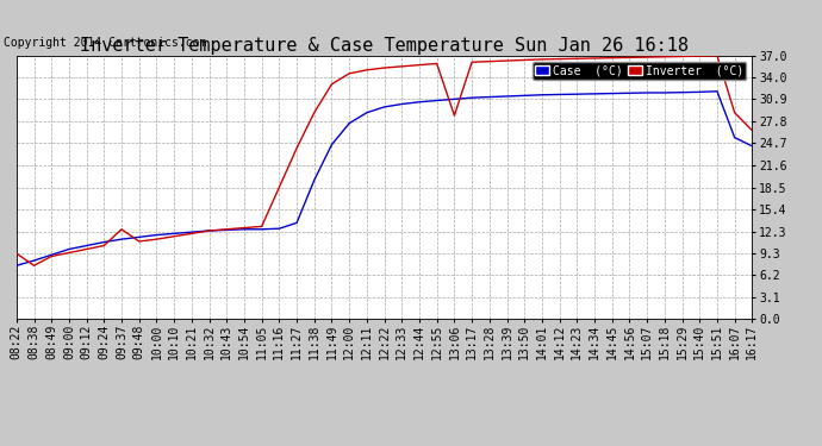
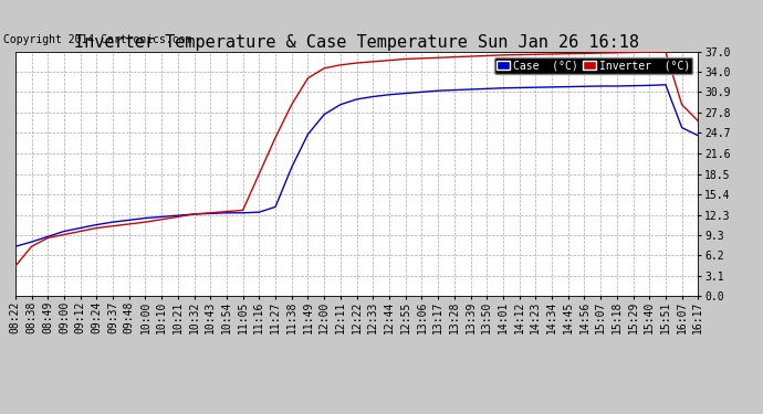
Inverter (°C)/08:22: 9.2 -> 4.5
Inverter (°C)/09:37: 12.6 -> 10.6
Inverter (°C)/13:06: 28.6 -> 36.0
